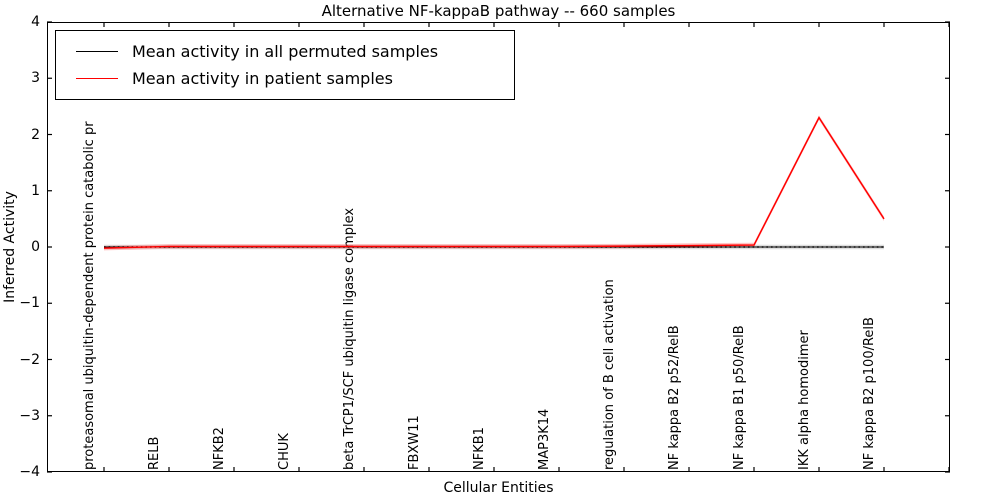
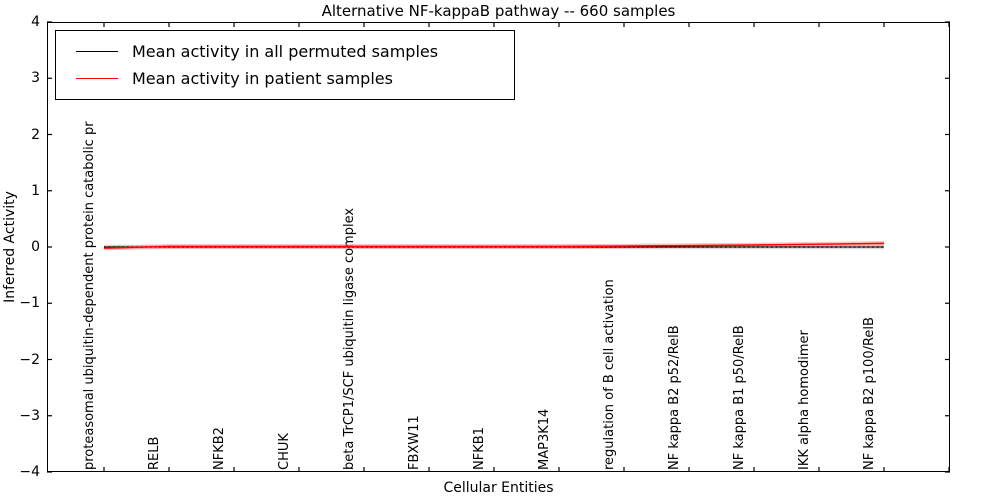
Mean activity in patient samples/IKK alpha homodimer: 2.3 -> 0.1
Mean activity in patient samples/NF kappa B2 p100/RelB: 0.5 -> 0.1
